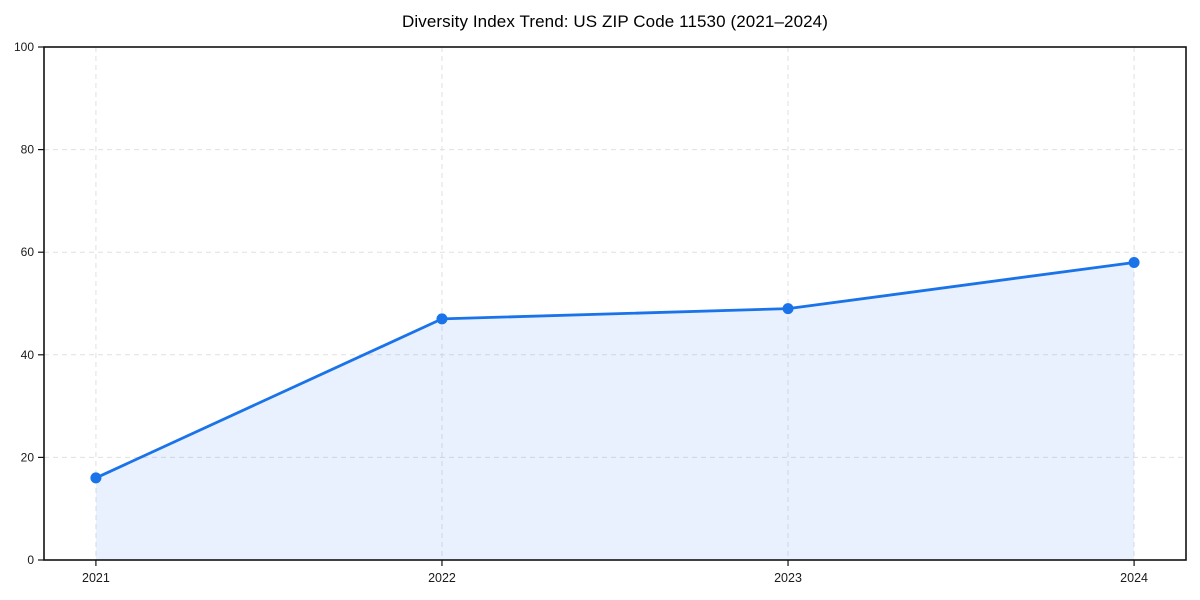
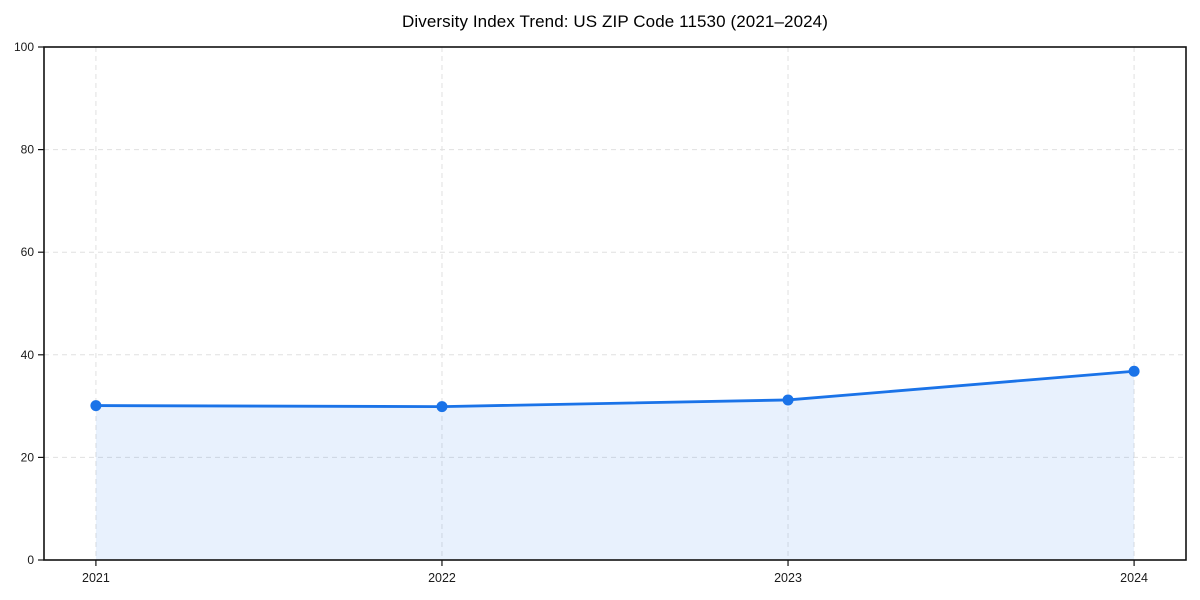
2021: 16 -> 30
2022: 47 -> 30
2023: 49 -> 31
2024: 58 -> 37
